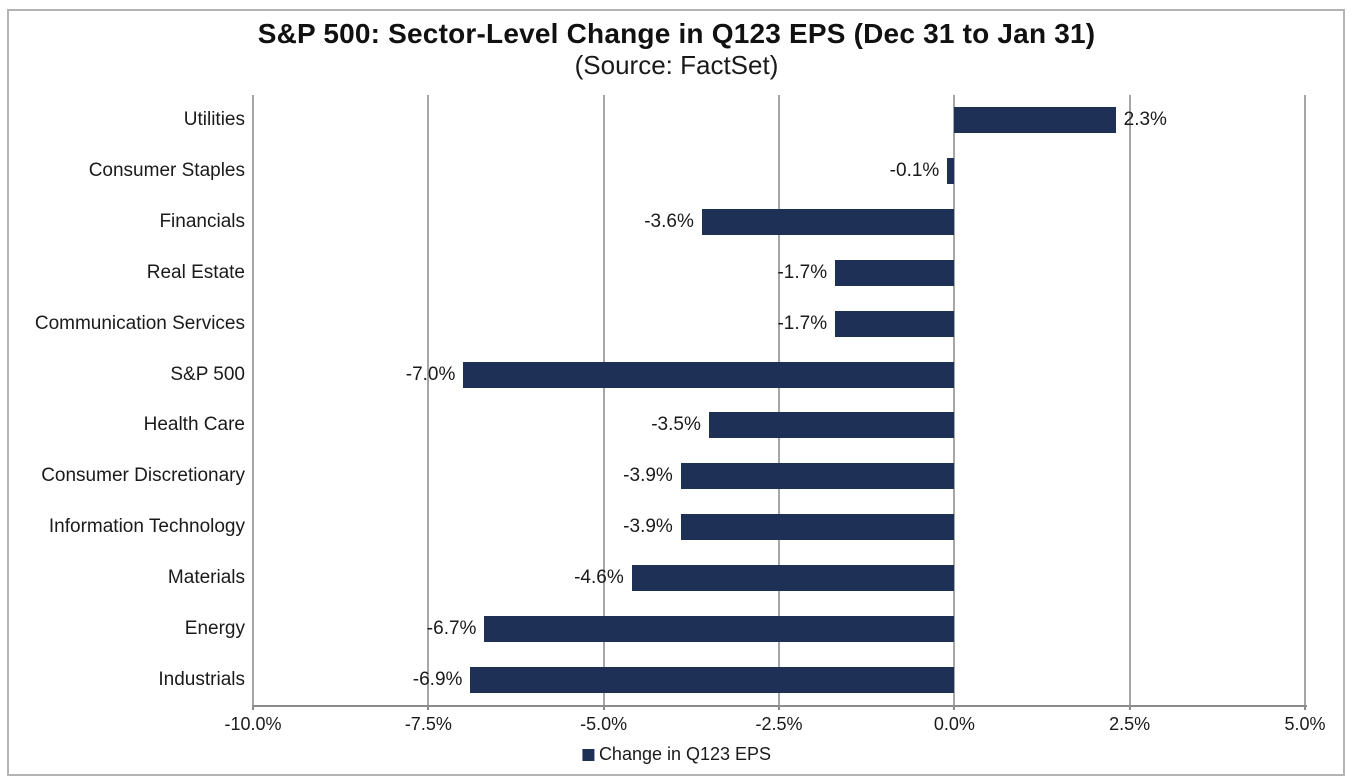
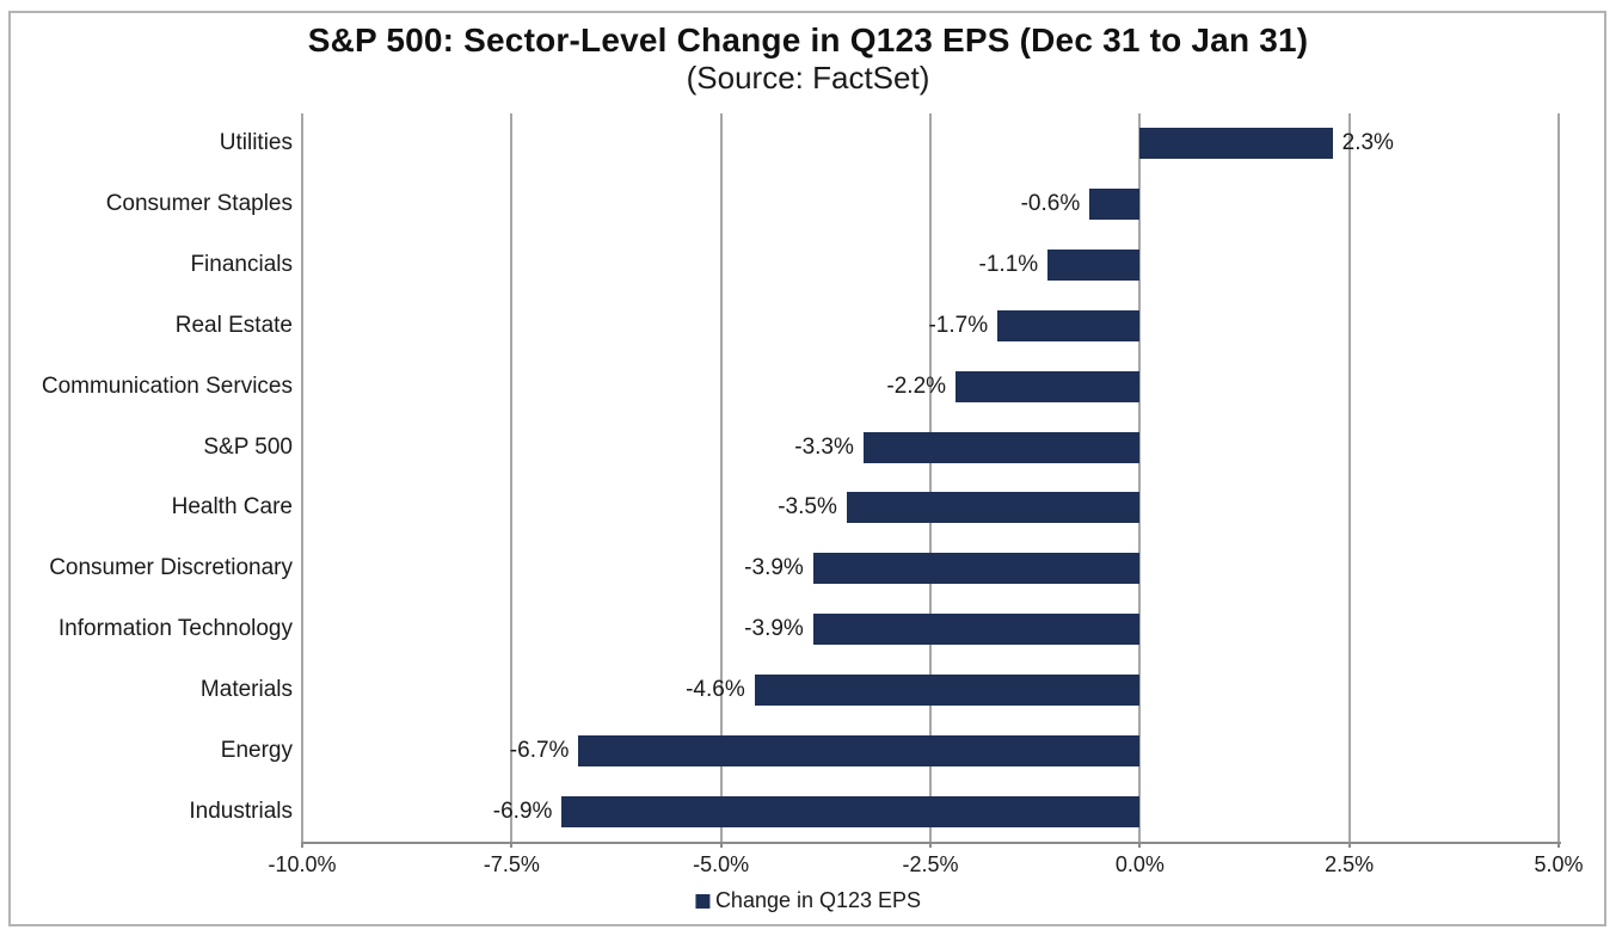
Consumer Staples: -0.1% -> -0.6%
Financials: -3.6% -> -1.1%
Communication Services: -1.7% -> -2.2%
S&P 500: -7.0% -> -3.3%
